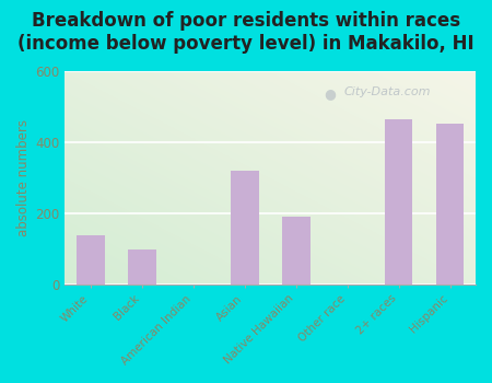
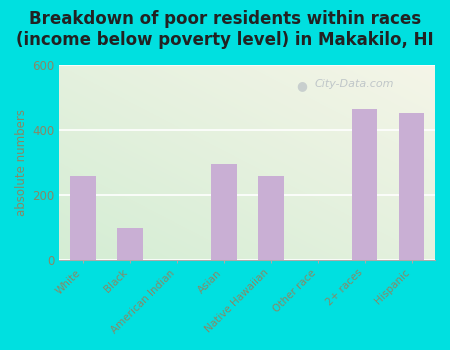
White: 140 -> 260
Asian: 320 -> 295
Native Hawaiian: 190 -> 260
